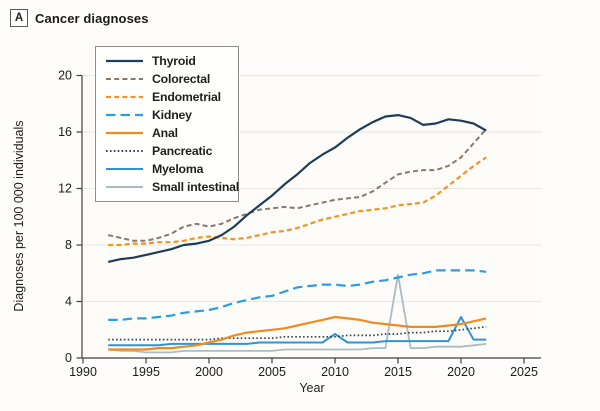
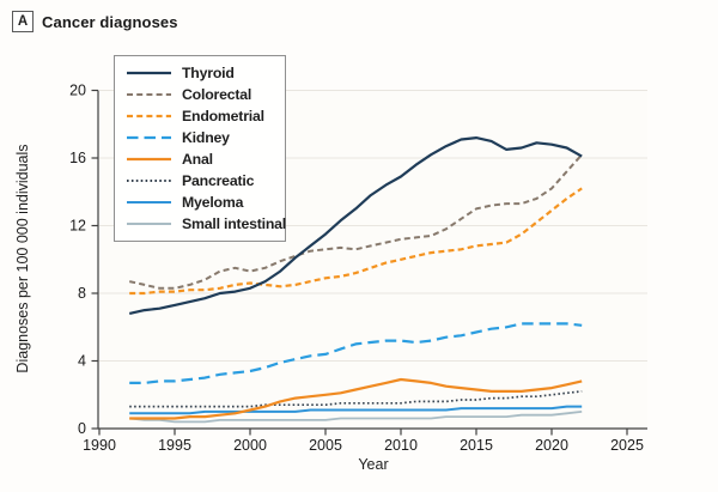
Myeloma/2010: 1.7 -> 1.1
Small intestinal/2015: 5.9 -> 0.7
Myeloma/2020: 2.9 -> 1.2
